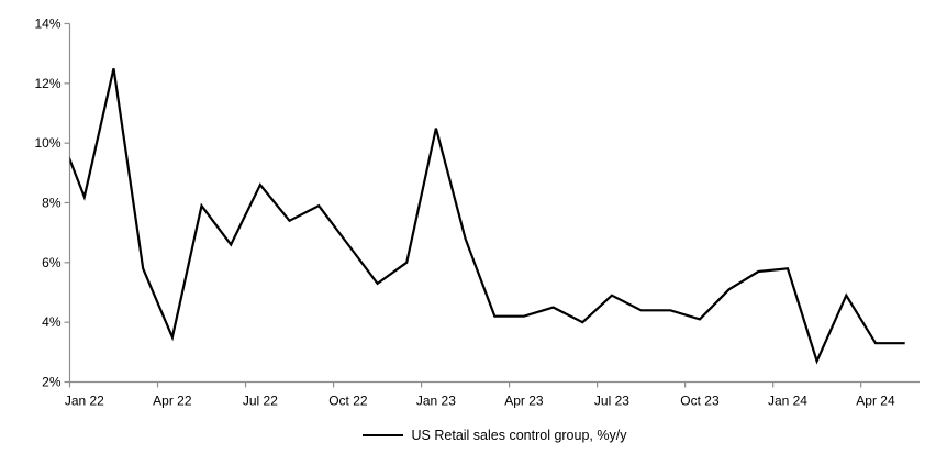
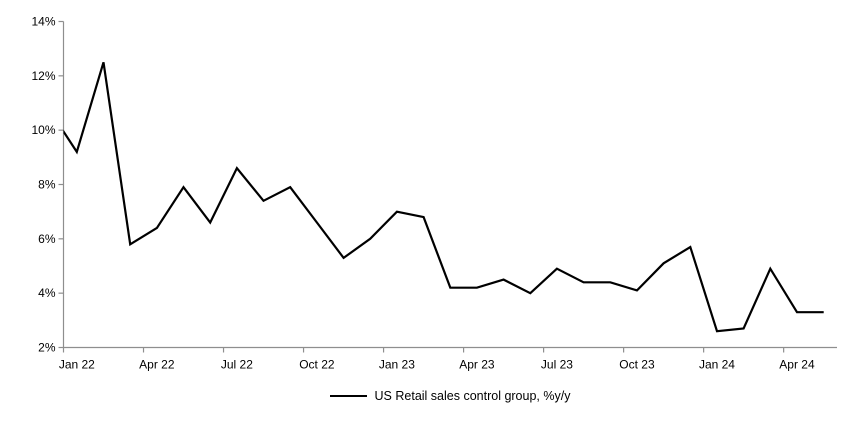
Jan 22: 8.2% -> 9.2%
Apr 22: 3.5% -> 6.4%
Jan 23: 10.5% -> 7.0%
Jan 24: 5.8% -> 2.6%
